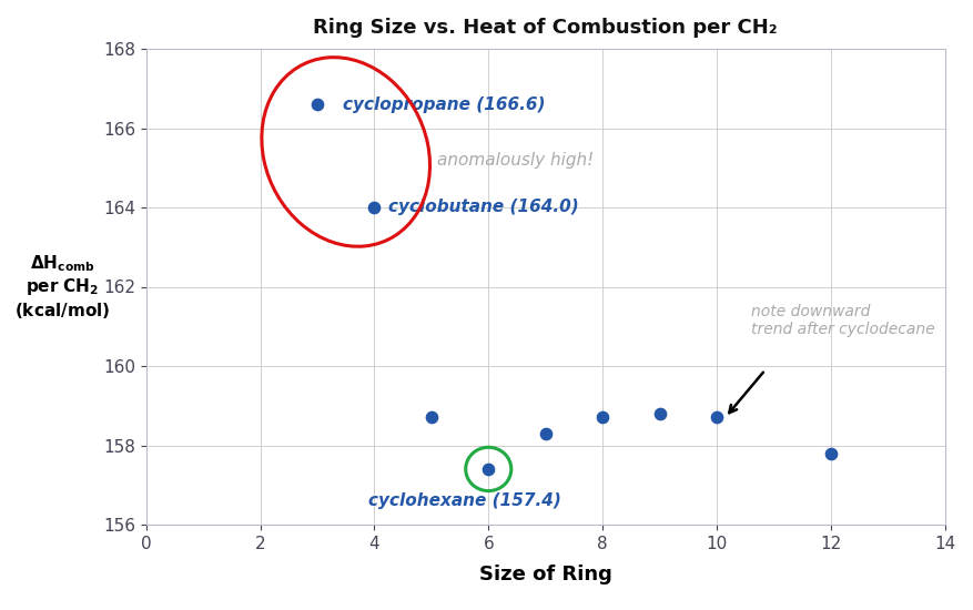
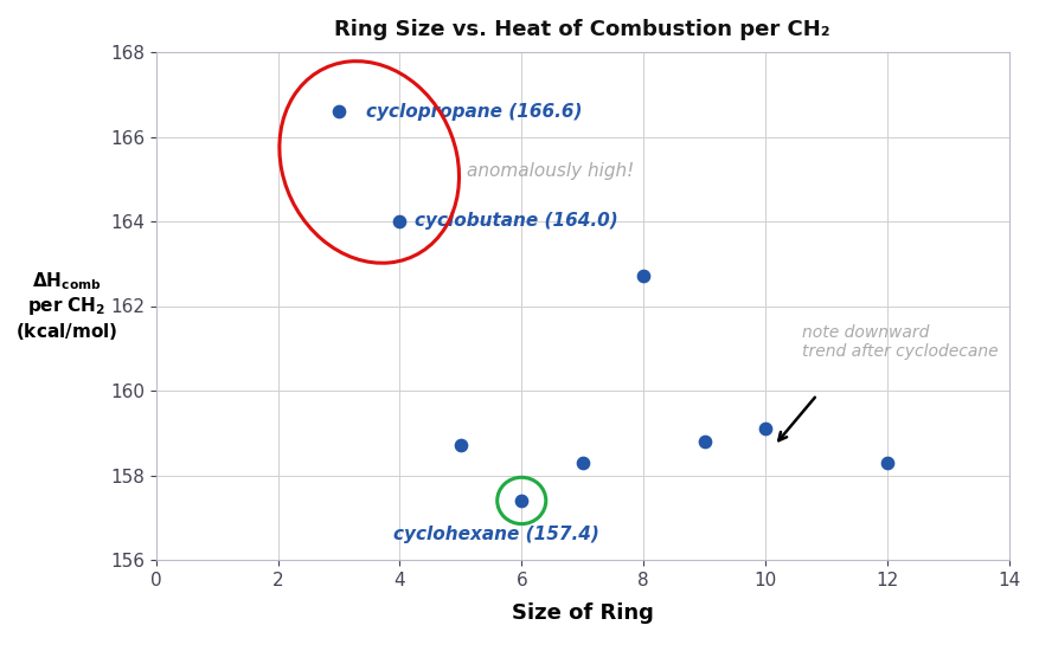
8: 158.7 -> 162.7
10: 158.7 -> 159.1
12: 157.8 -> 158.3
